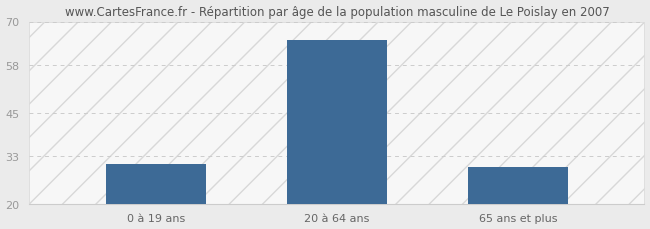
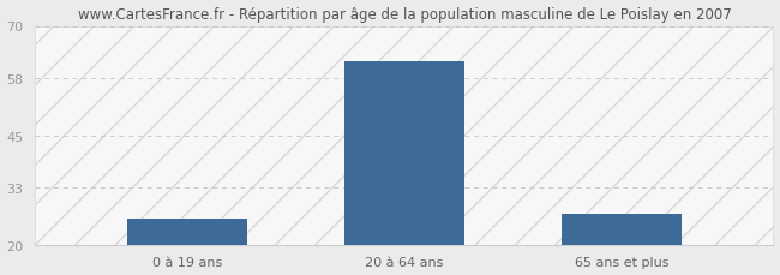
0 à 19 ans: 31 -> 26
20 à 64 ans: 65 -> 62
65 ans et plus: 30 -> 27
